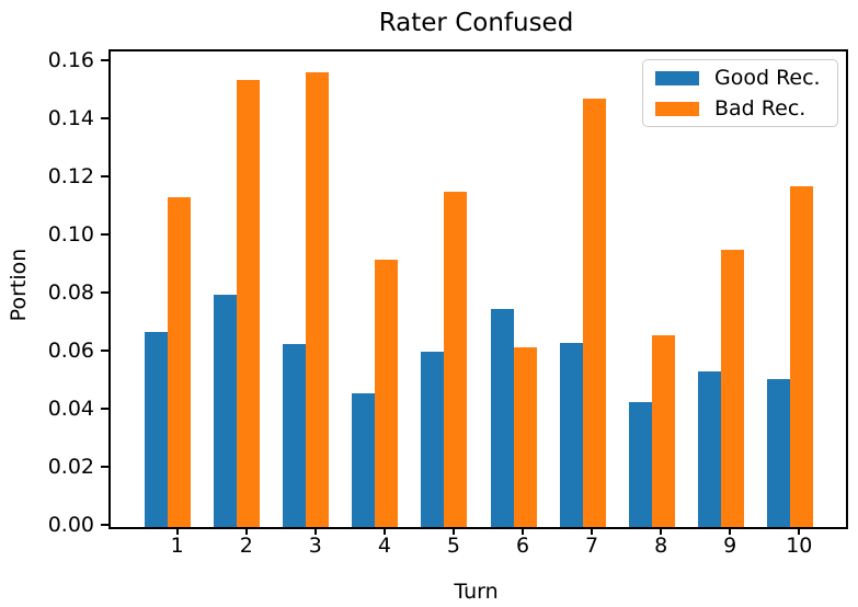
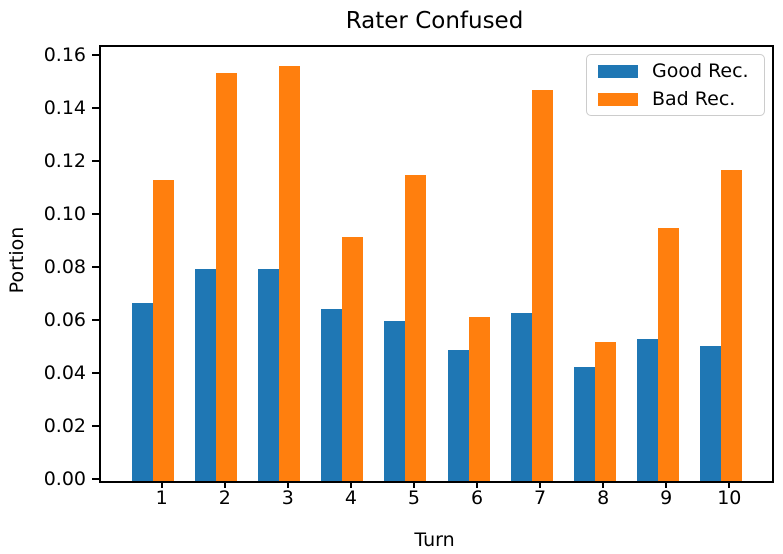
Good Rec./3: 0.063 -> 0.080
Good Rec./4: 0.046 -> 0.065
Good Rec./6: 0.075 -> 0.050
Bad Rec./8: 0.066 -> 0.052
